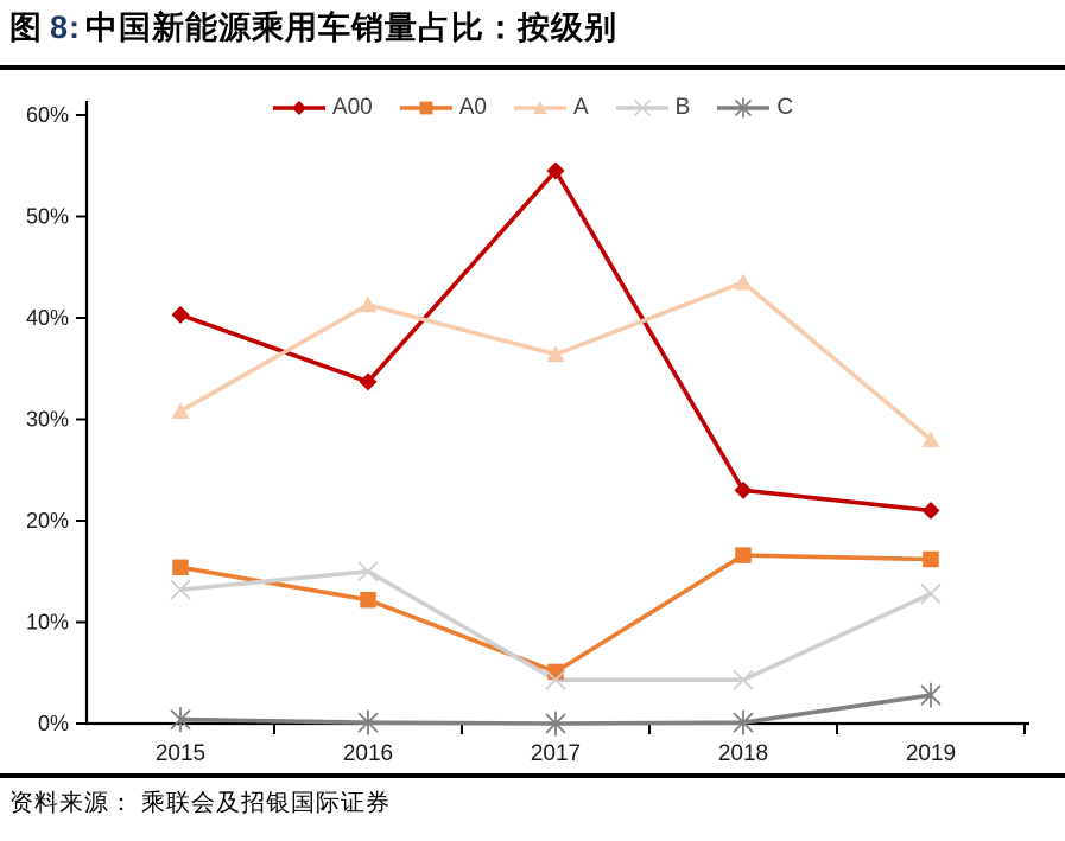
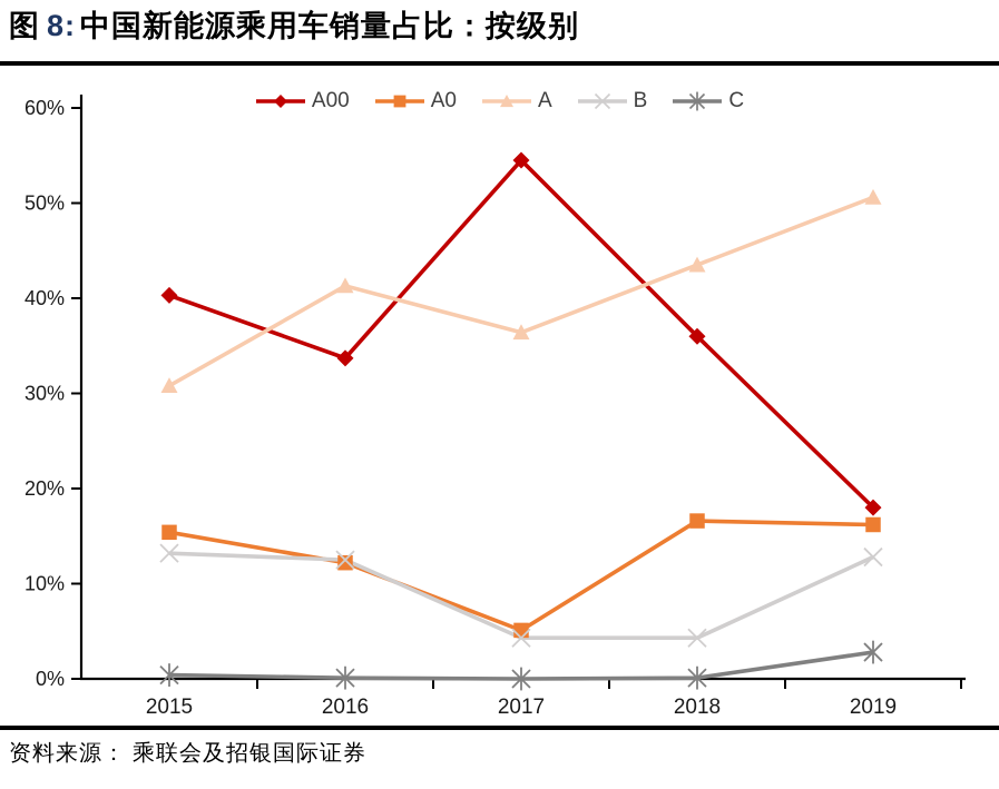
B/2016: 15% -> 12%
A00/2018: 23% -> 36%
A00/2019: 21% -> 18%
A/2019: 28% -> 51%
